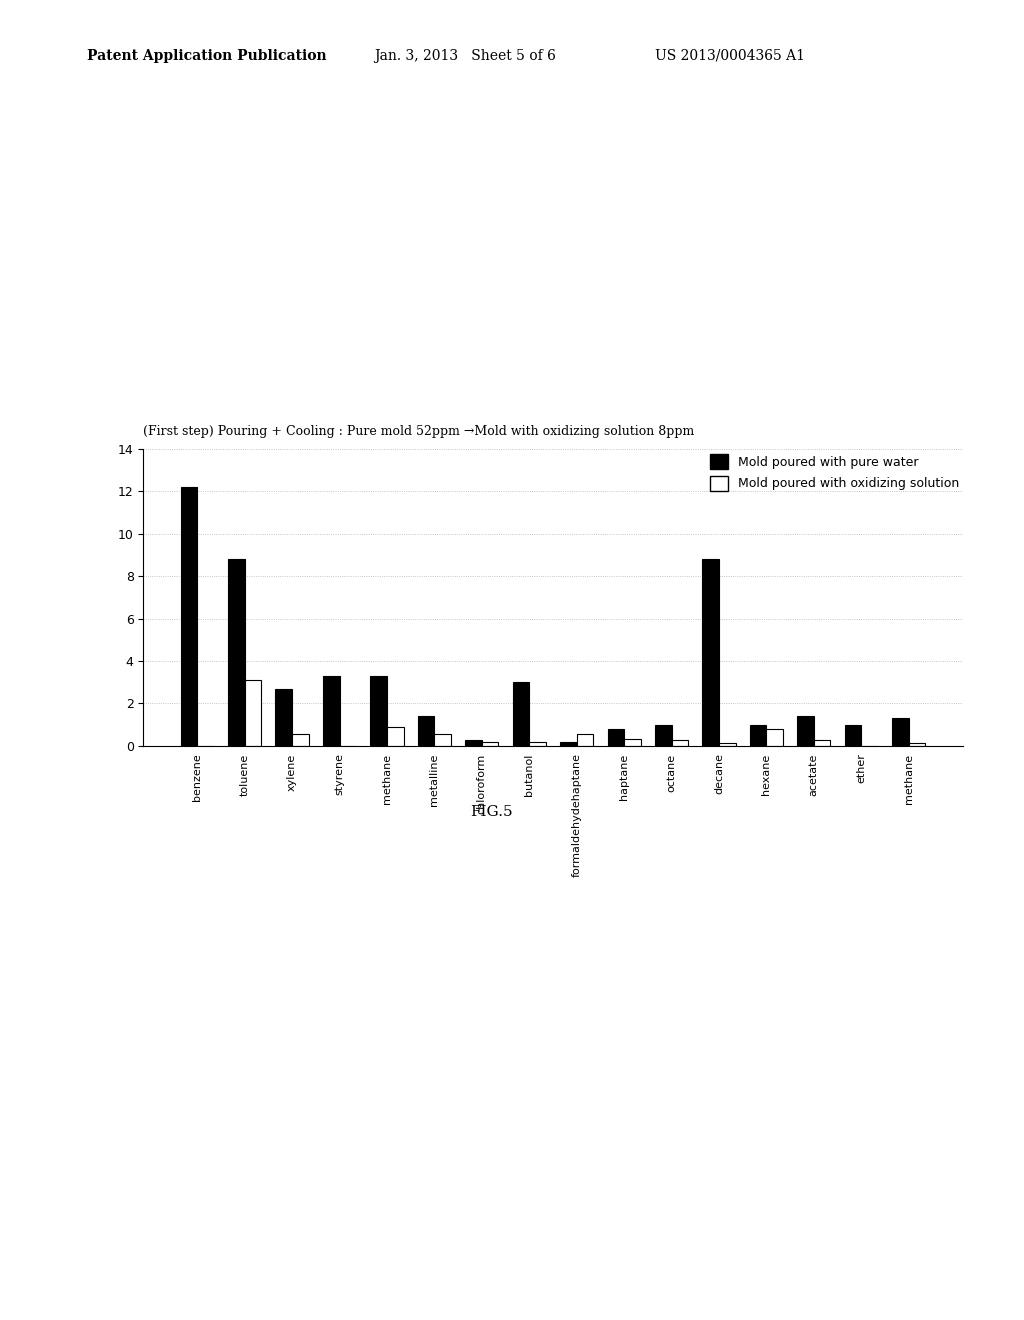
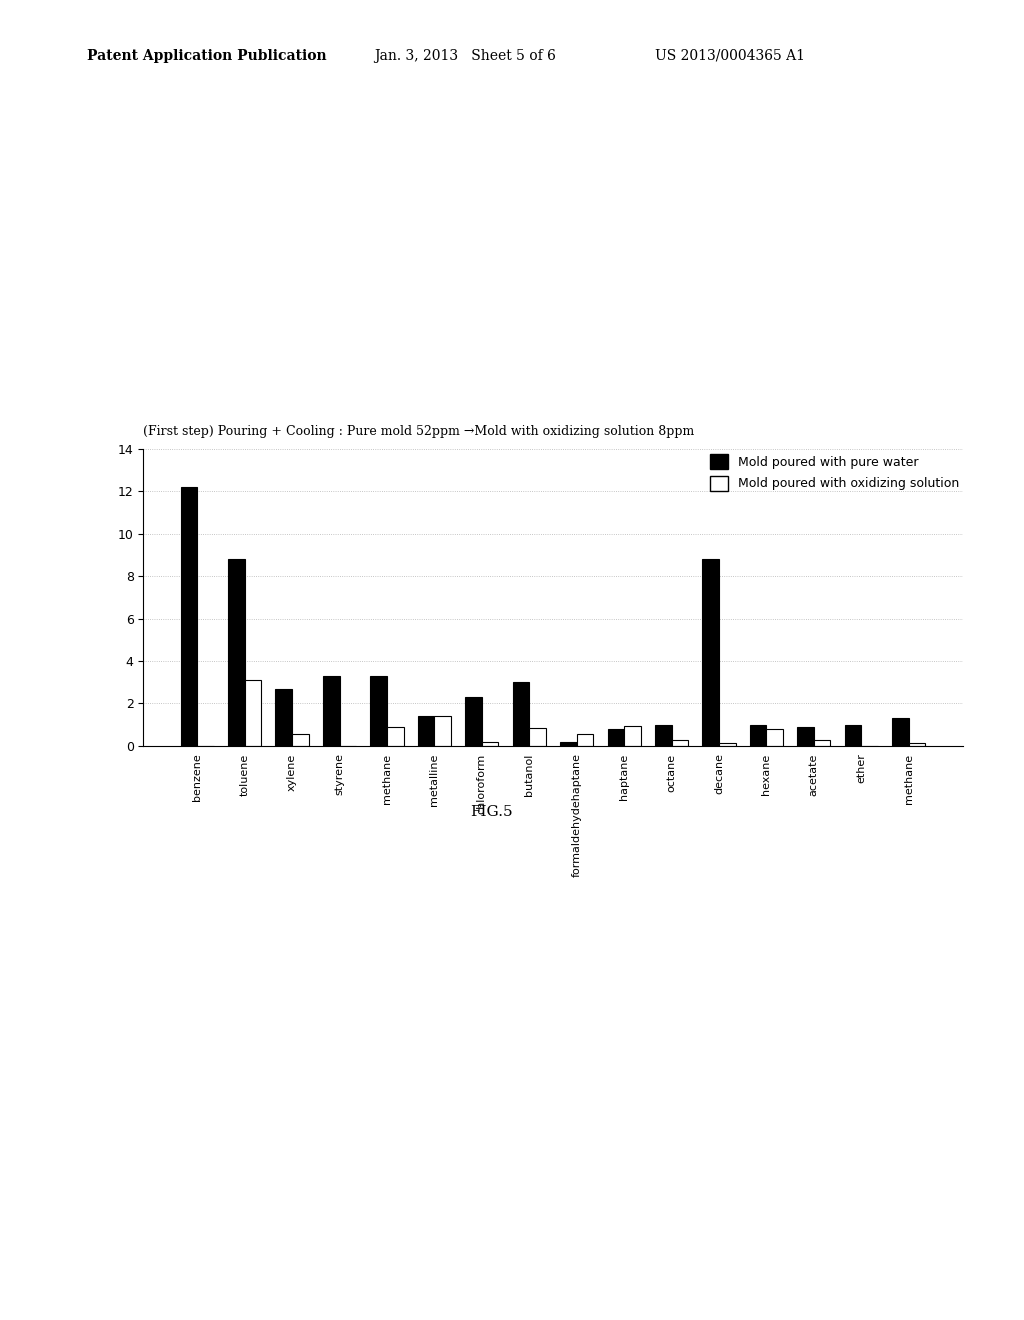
Mold poured with oxidizing solution/metalline: 0.55 -> 1.40
Mold poured with pure water/chloroform: 0.25 -> 2.30
Mold poured with oxidizing solution/butanol: 0.20 -> 0.85
Mold poured with oxidizing solution/haptane: 0.30 -> 0.95
Mold poured with pure water/acetate: 1.40 -> 0.90
